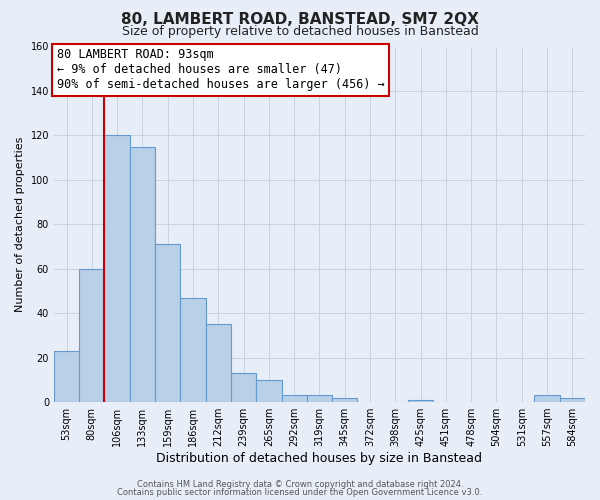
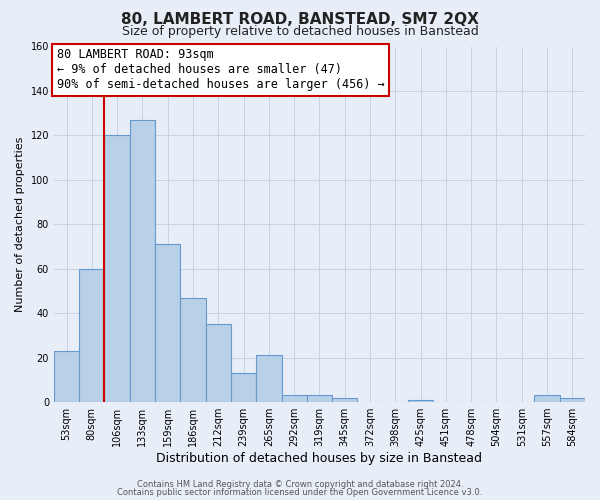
133sqm: 115 -> 127
265sqm: 10 -> 21
